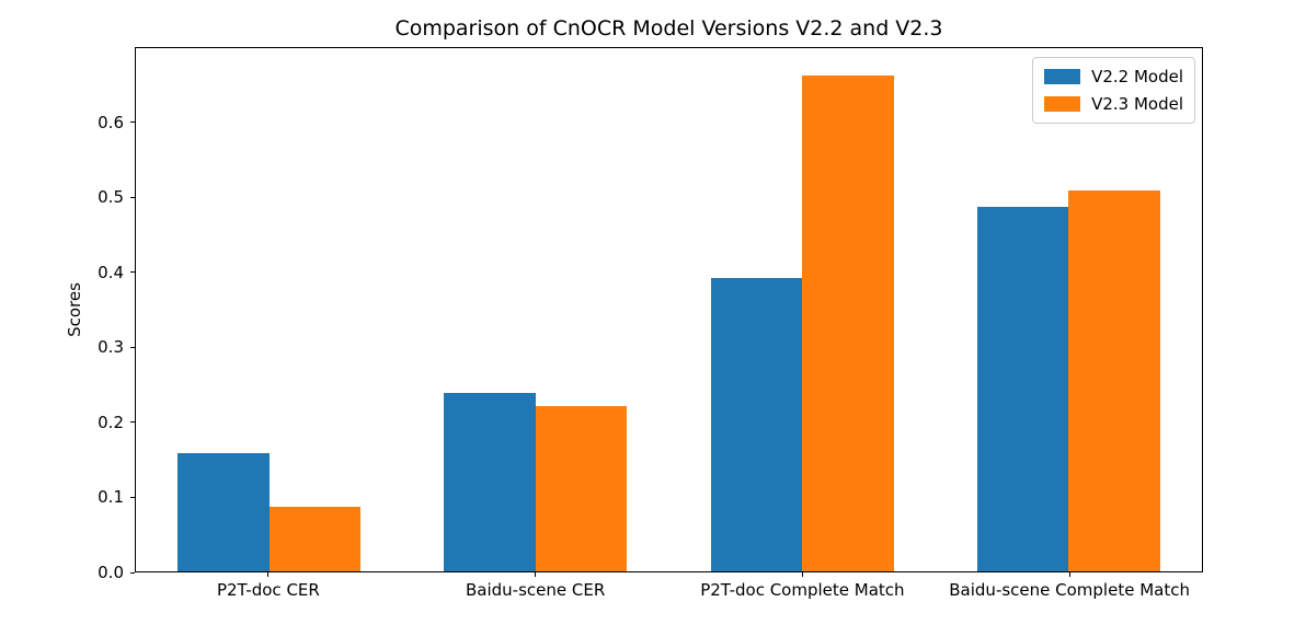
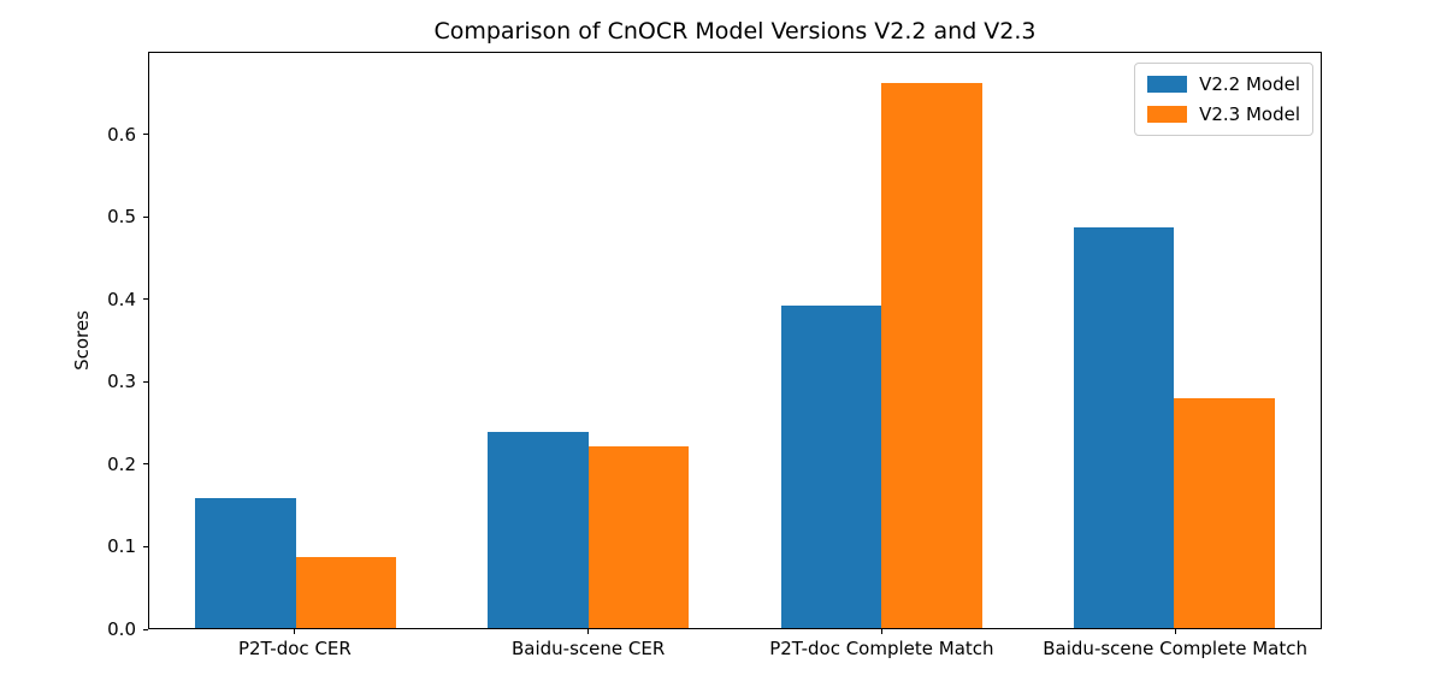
V2.3 Model/Baidu-scene Complete Match: 0.51 -> 0.28
